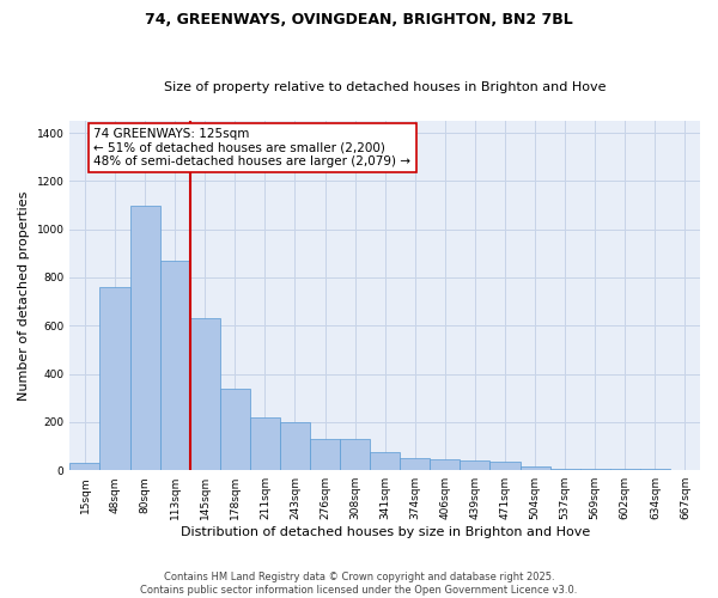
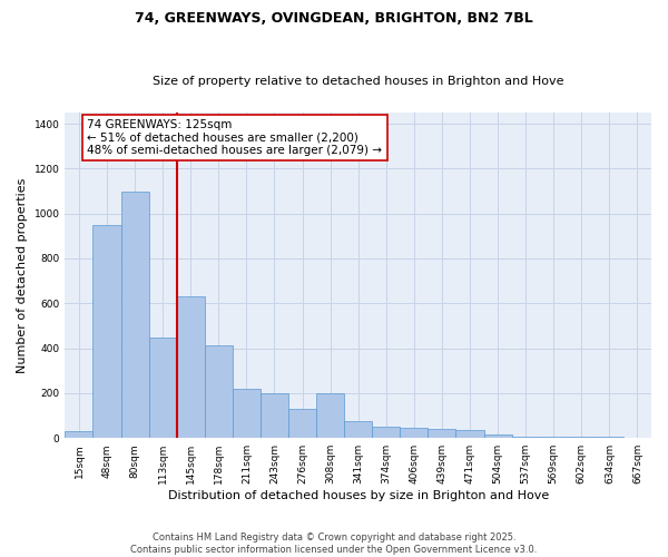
48sqm: 760 -> 950
113sqm: 870 -> 450
178sqm: 340 -> 415
308sqm: 130 -> 200
